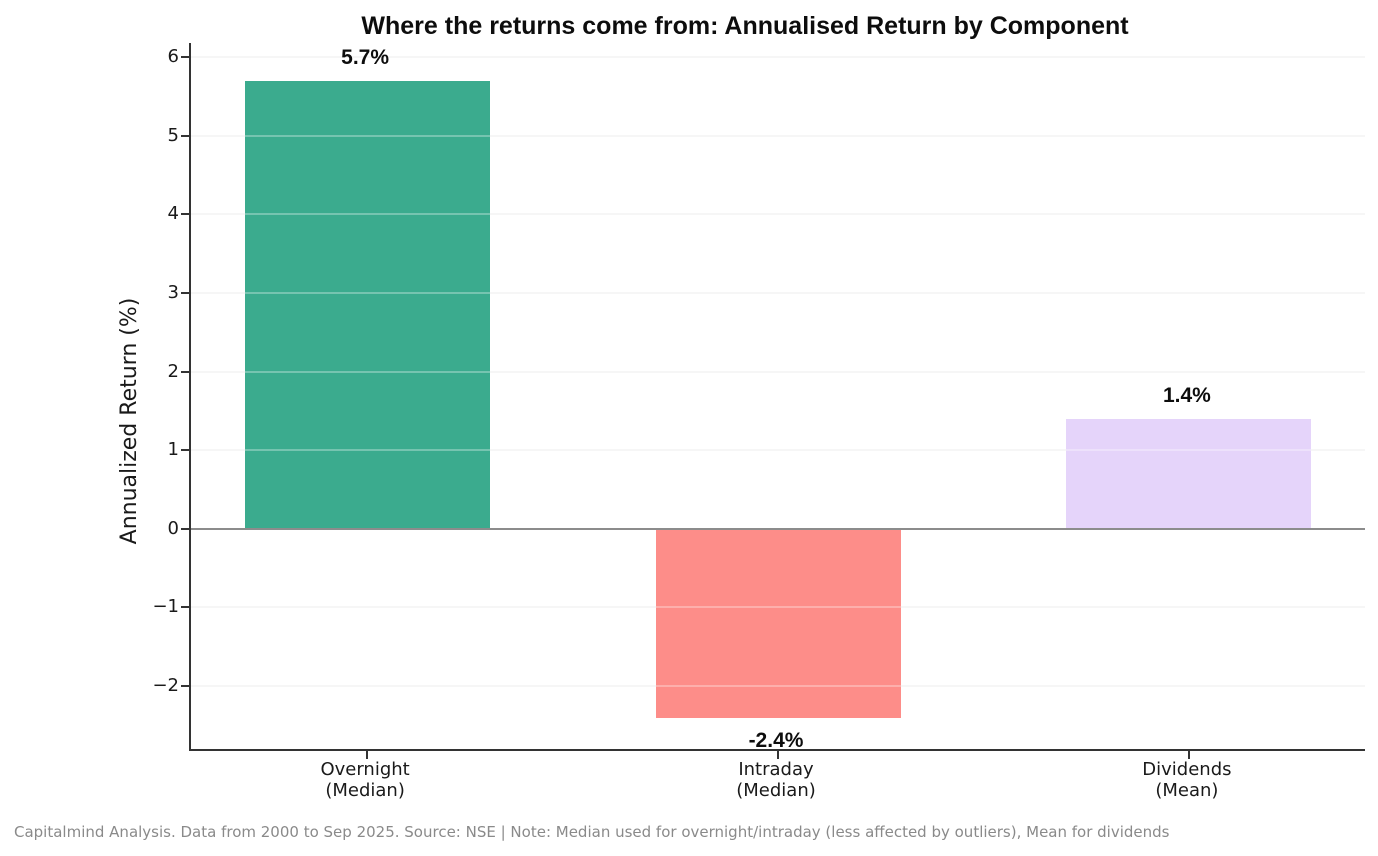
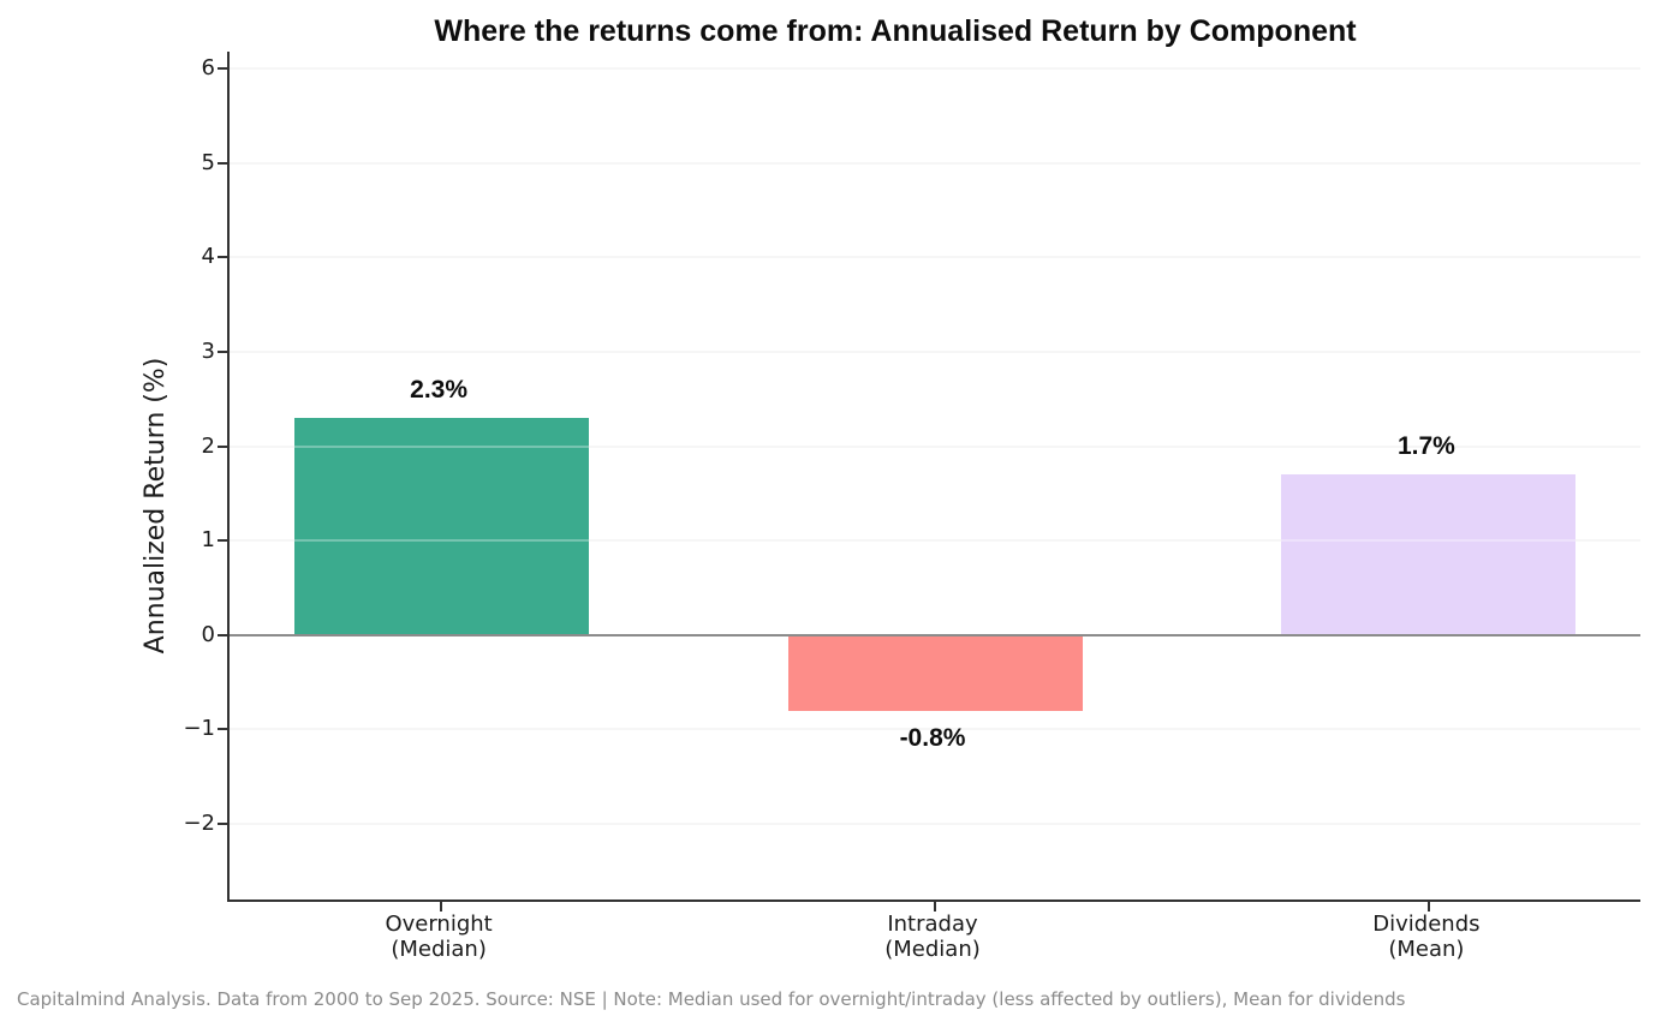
Overnight (Median): 5.7% -> 2.3%
Intraday (Median): -2.4% -> -0.8%
Dividends (Mean): 1.4% -> 1.7%
